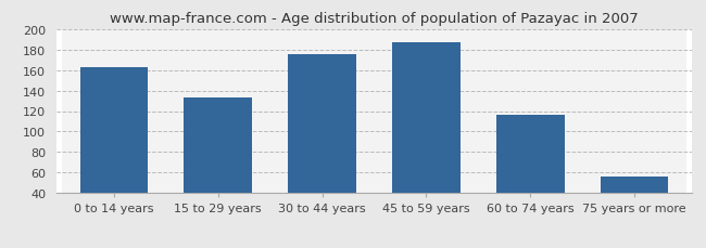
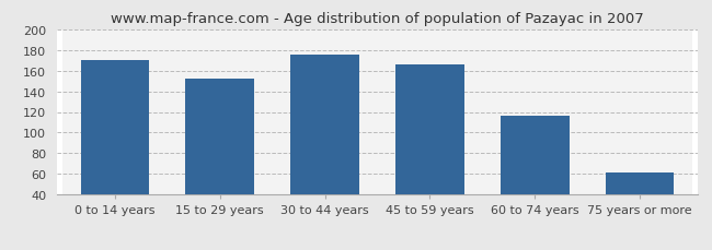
0 to 14 years: 163 -> 170
15 to 29 years: 133 -> 152
45 to 59 years: 187 -> 166
75 years or more: 56 -> 62
